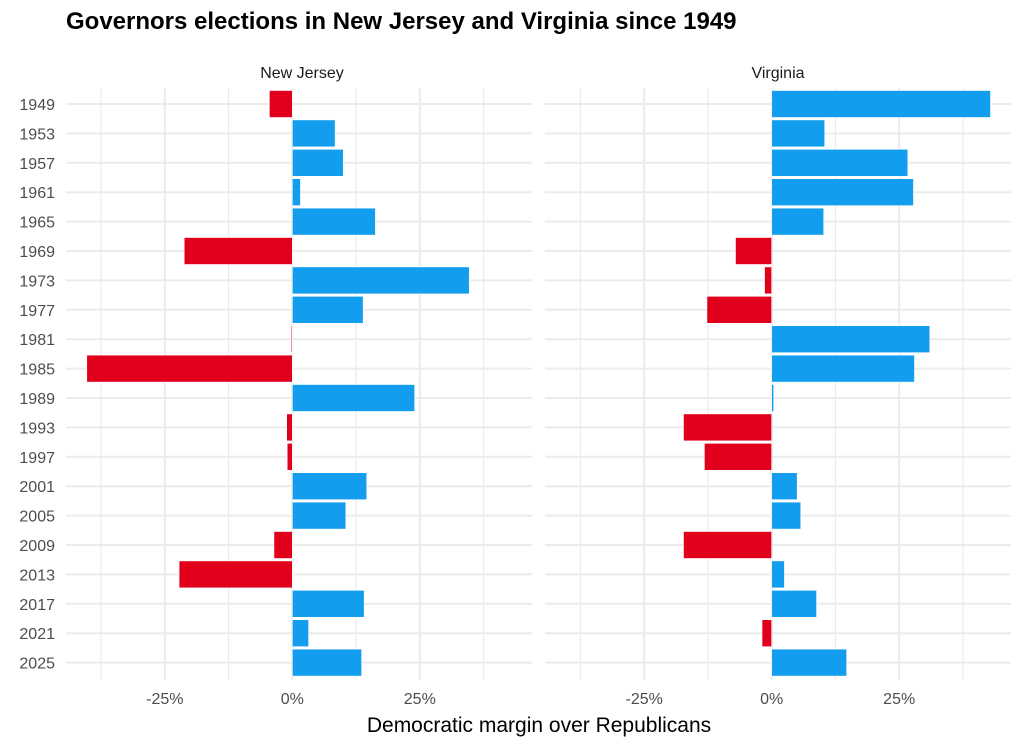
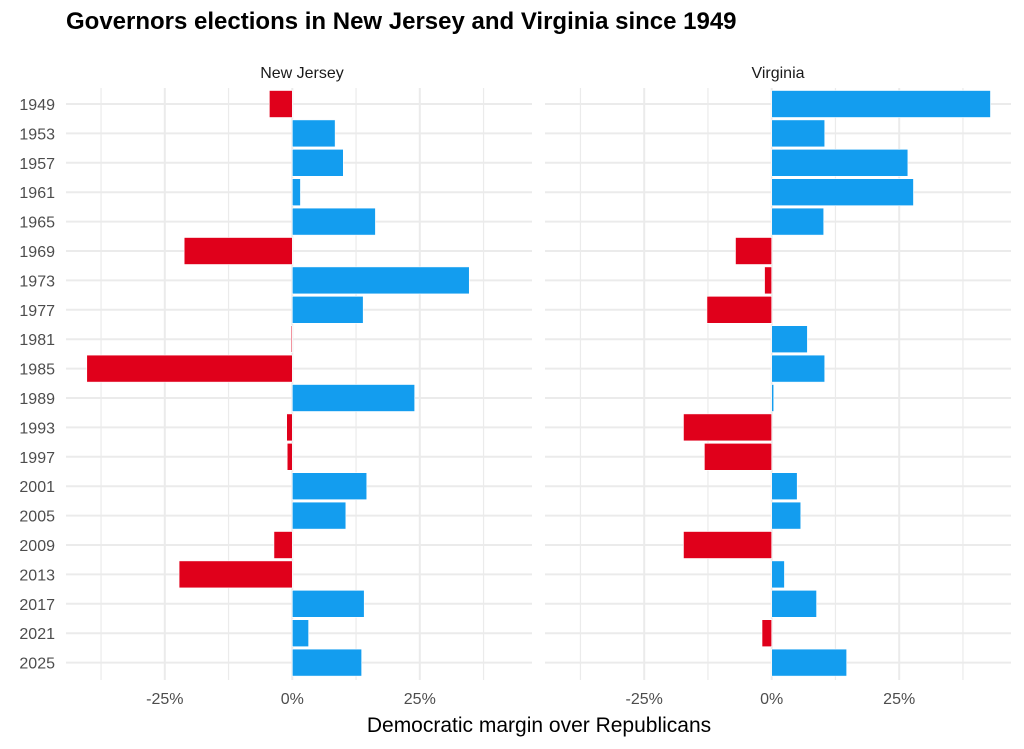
Virginia/1981: 31% -> 7%
Virginia/1985: 28% -> 10%
